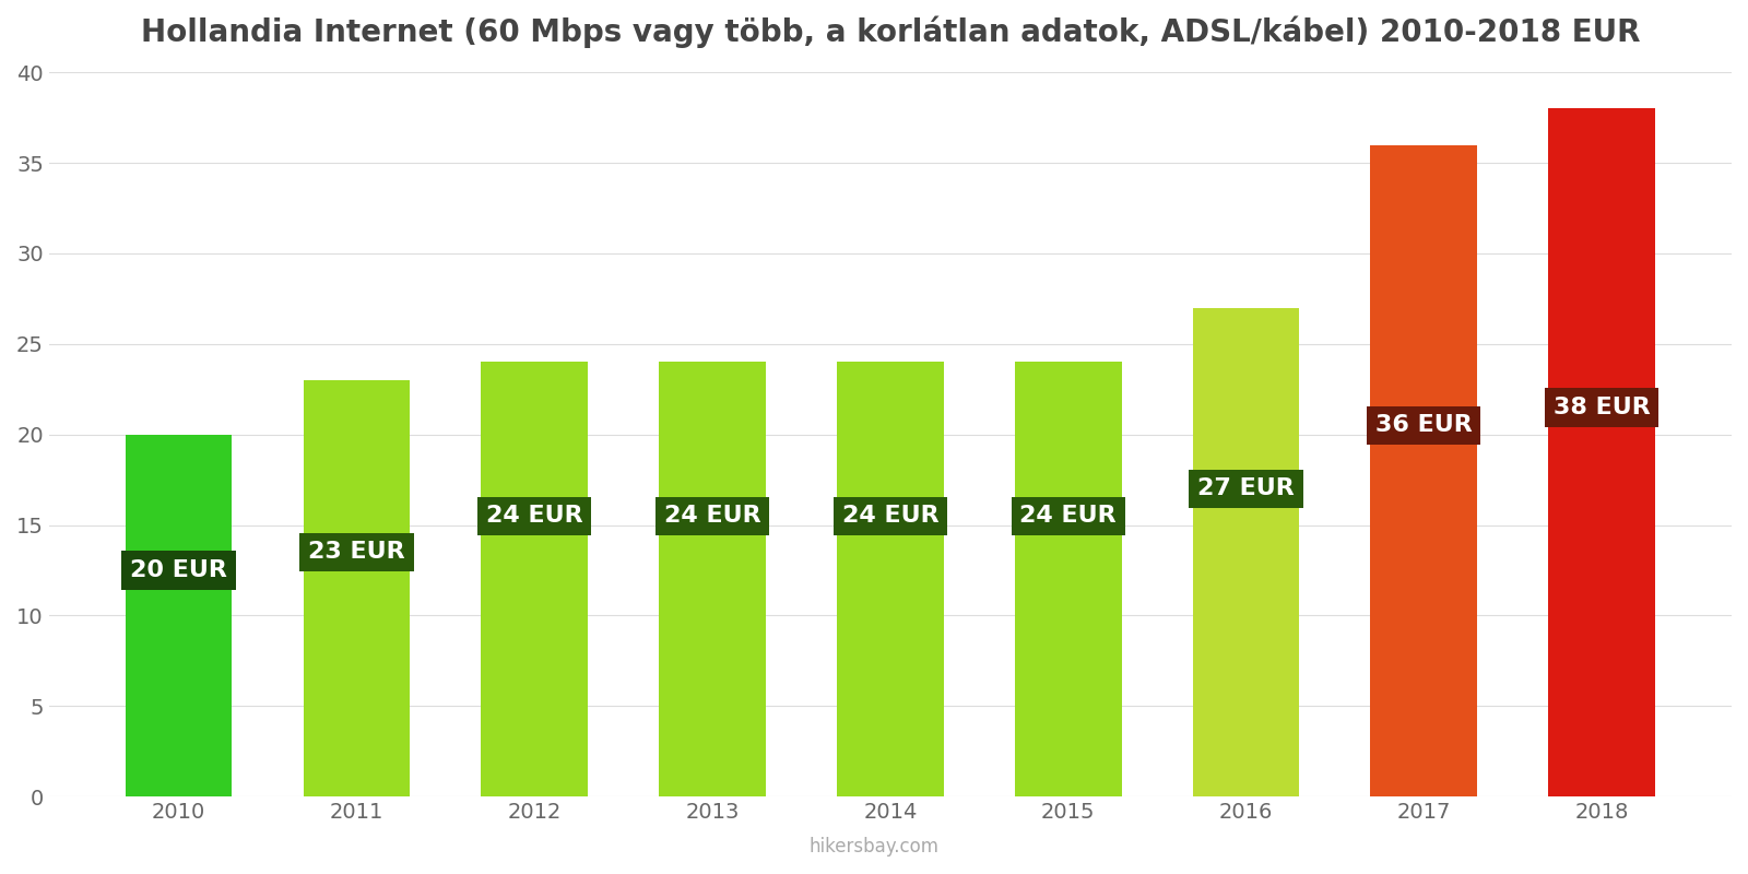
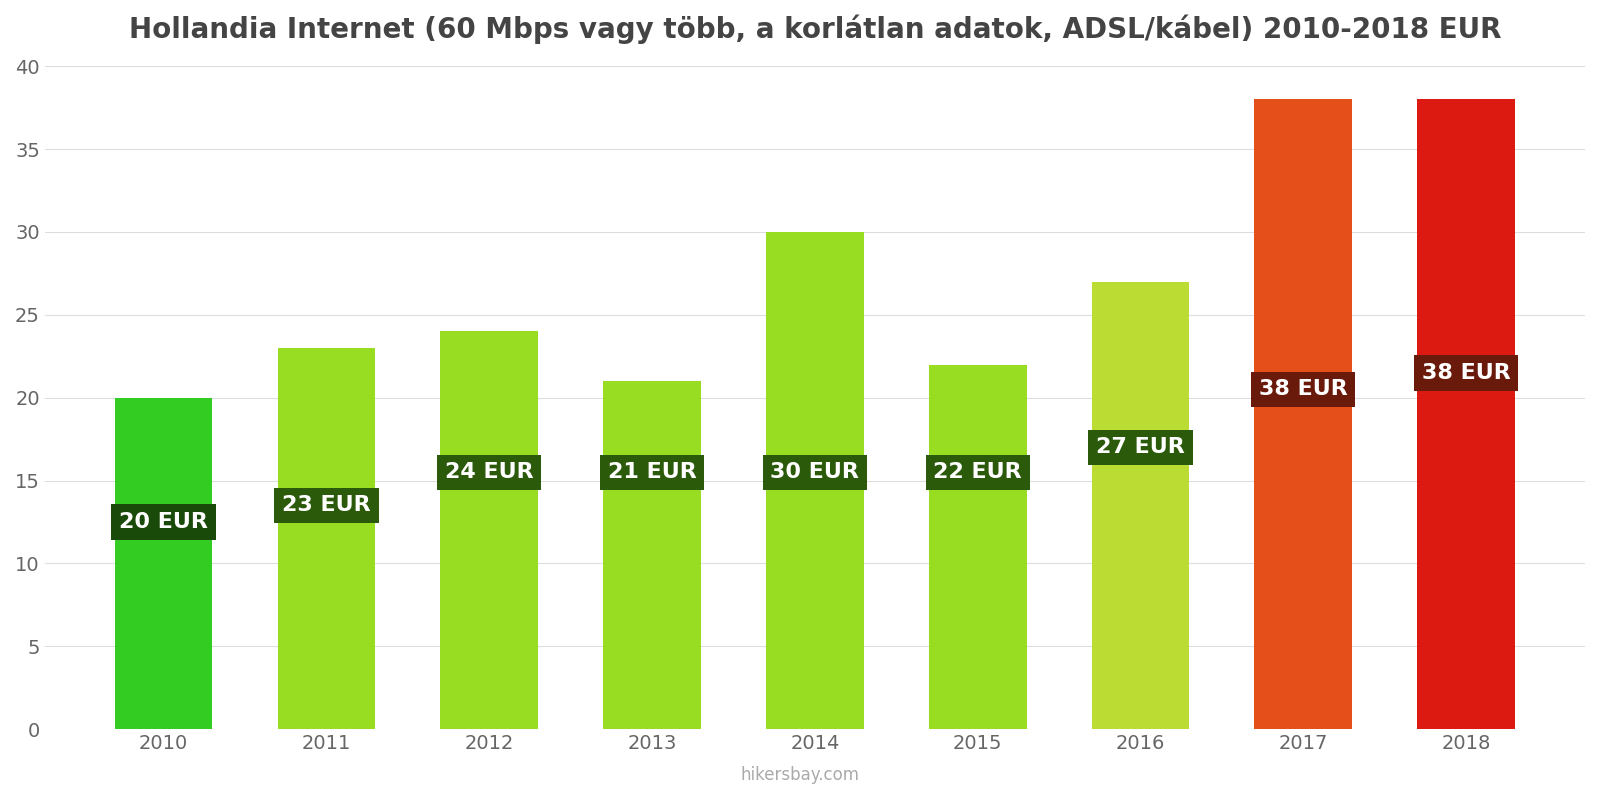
2013: 24 -> 21
2014: 24 -> 30
2015: 24 -> 22
2017: 36 -> 38
